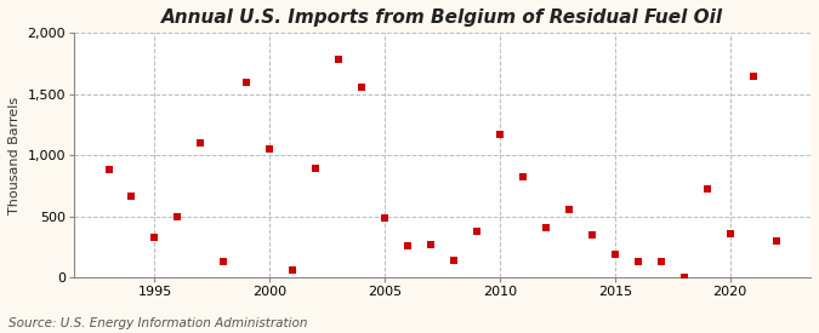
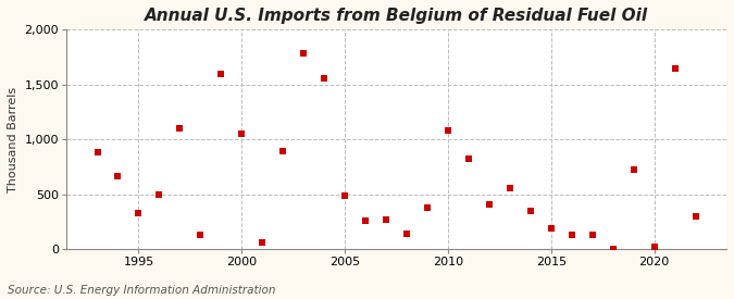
2010: 1,170 -> 1,080
2020: 360 -> 20
